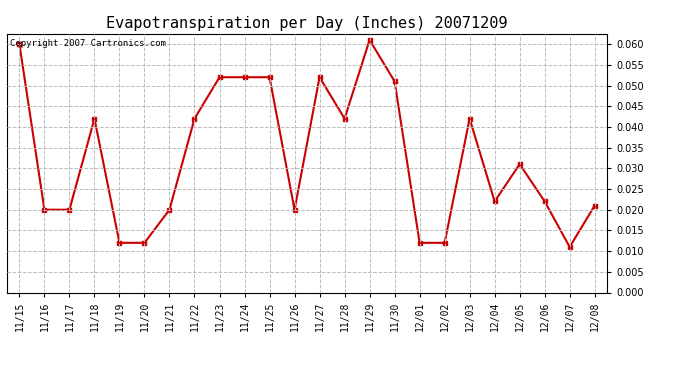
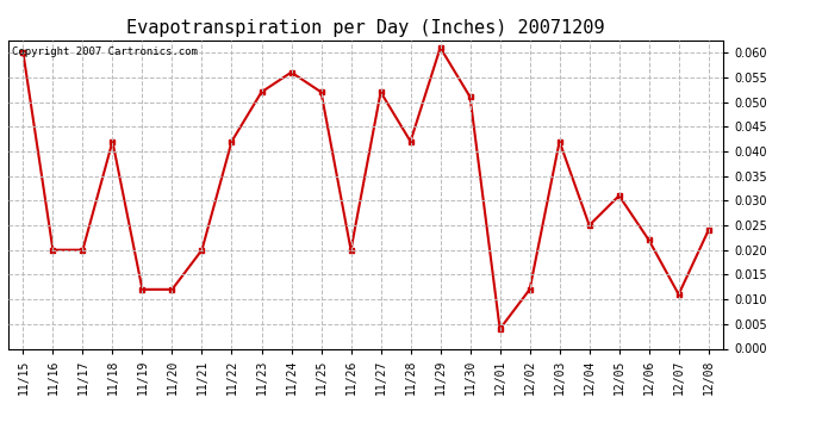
11/24: 0.052 -> 0.056
12/01: 0.012 -> 0.004
12/04: 0.022 -> 0.025
12/08: 0.021 -> 0.024
